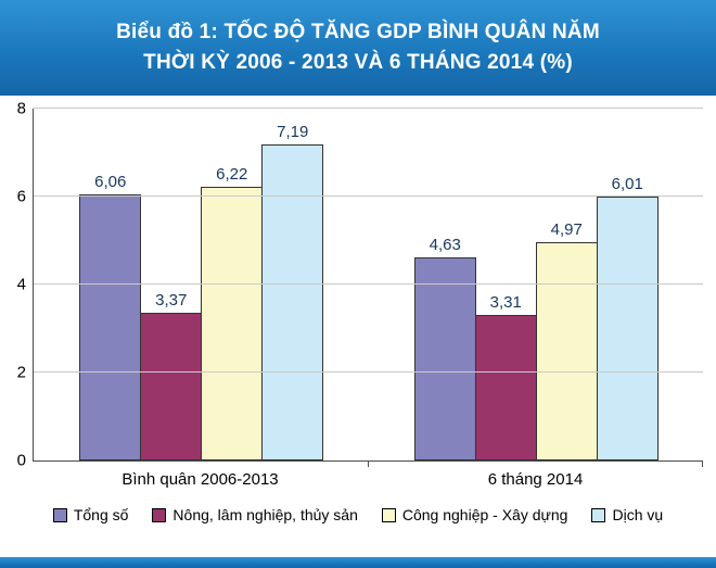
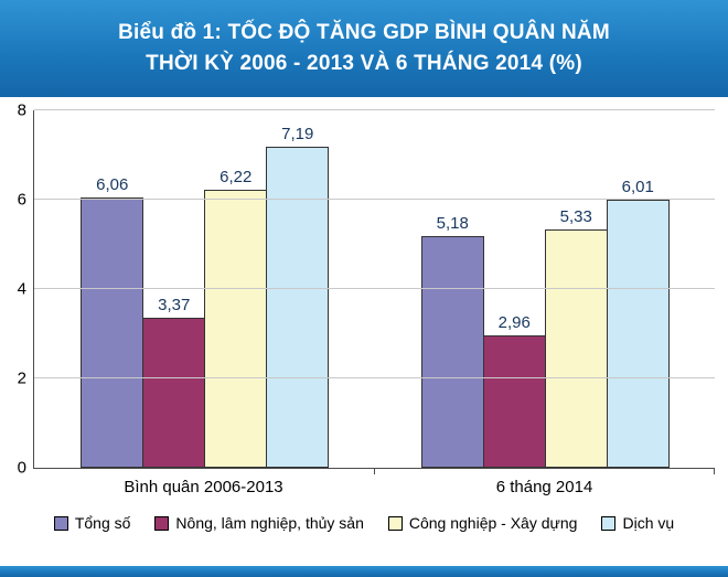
Tổng số/6 tháng 2014: 4,63 -> 5,18
Nông, lâm nghiệp, thủy sản/6 tháng 2014: 3,31 -> 2,96
Công nghiệp - Xây dựng/6 tháng 2014: 4,97 -> 5,33
